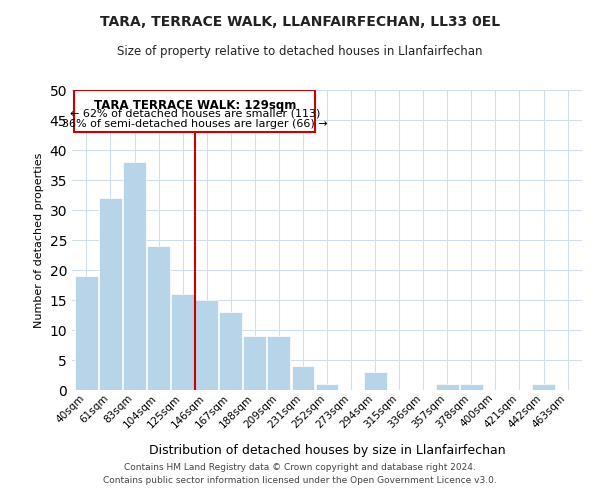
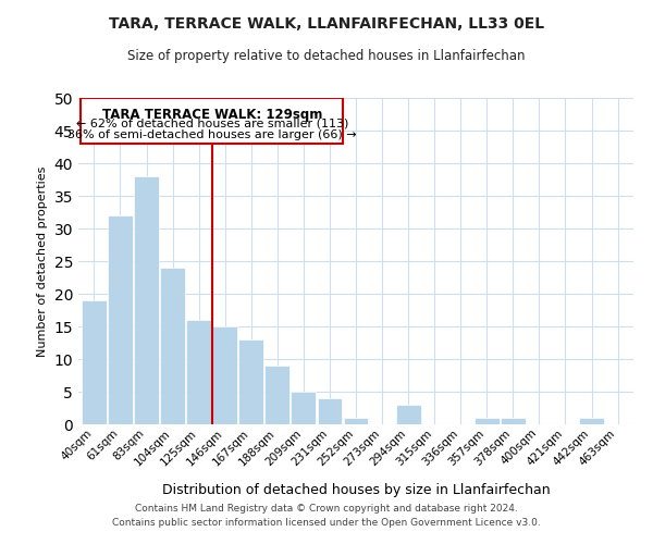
209sqm: 9 -> 5
